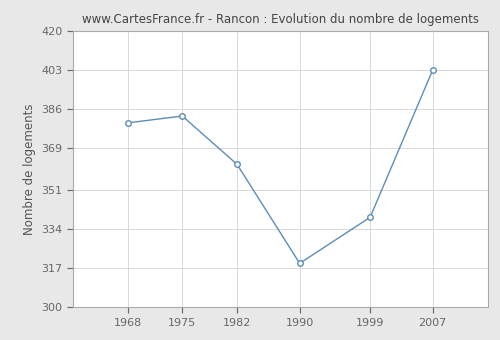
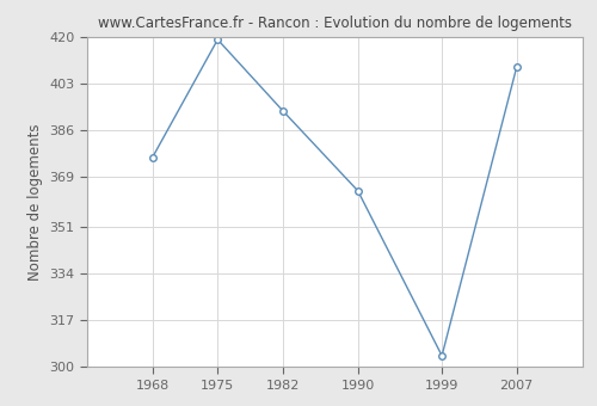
1968: 380 -> 376
1975: 383 -> 419
1982: 362 -> 393
1990: 319 -> 364
1999: 339 -> 304
2007: 403 -> 409
